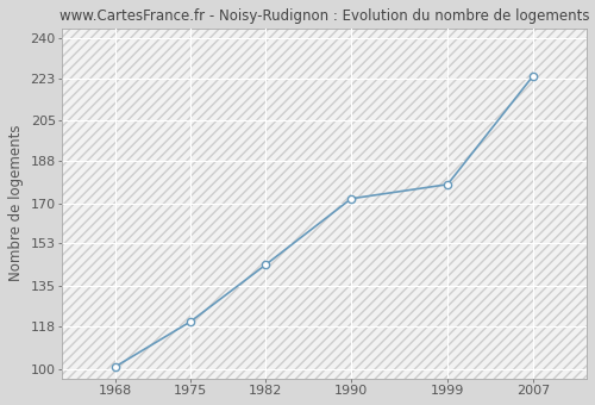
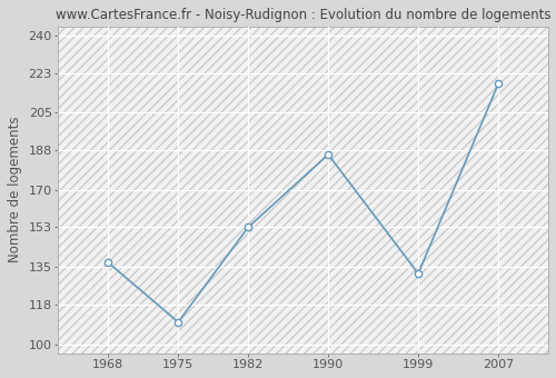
1968: 101 -> 137
1975: 120 -> 110
1982: 144 -> 153
1990: 172 -> 186
1999: 178 -> 132
2007: 224 -> 218
